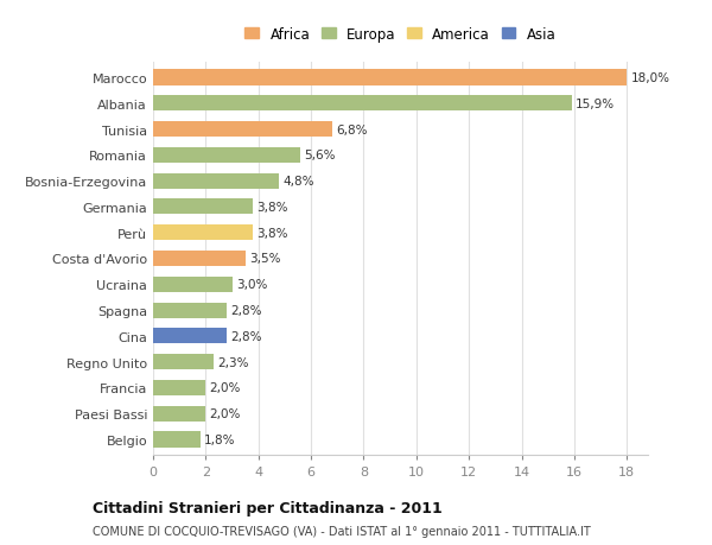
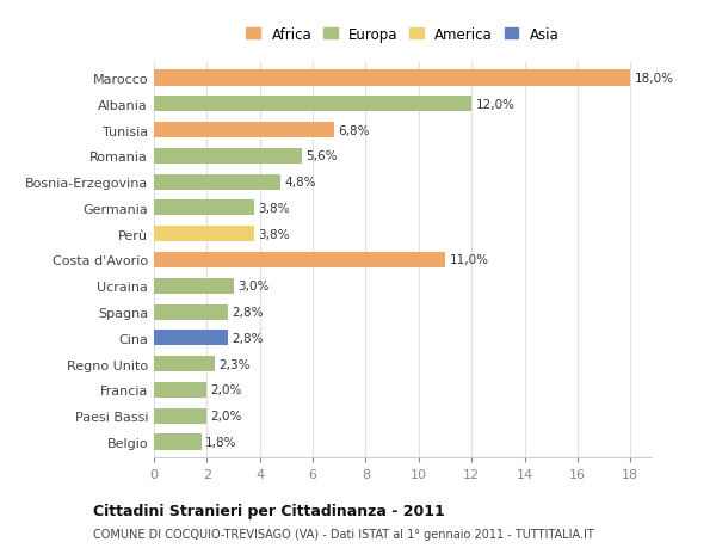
Albania: 15,9% -> 12,0%
Costa d'Avorio: 3,5% -> 11,0%
